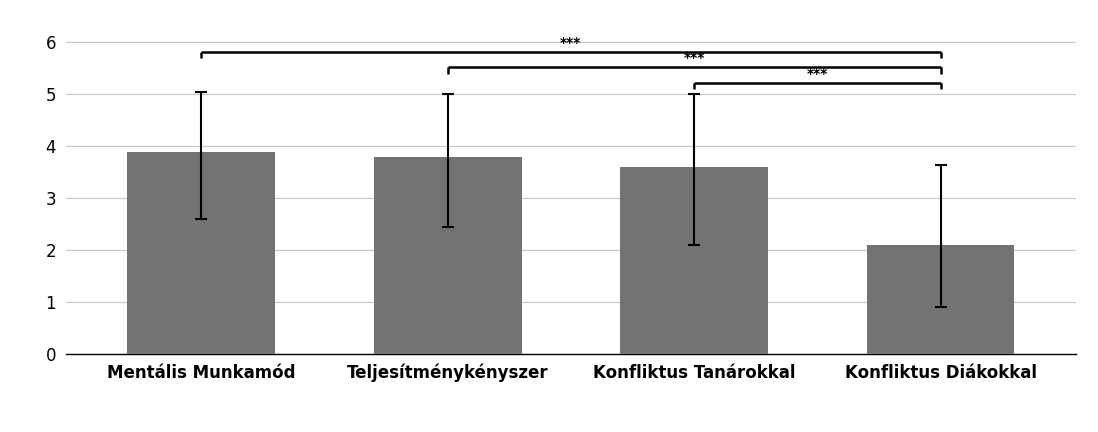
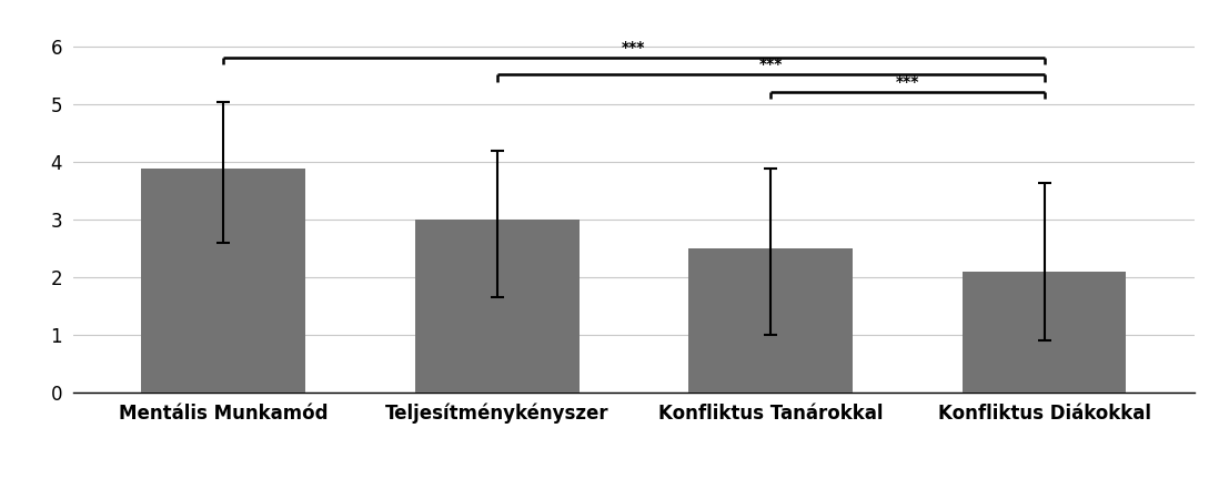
Teljesítménykényszer: 3.8 -> 3.0
Konfliktus Tanárokkal: 3.6 -> 2.5
